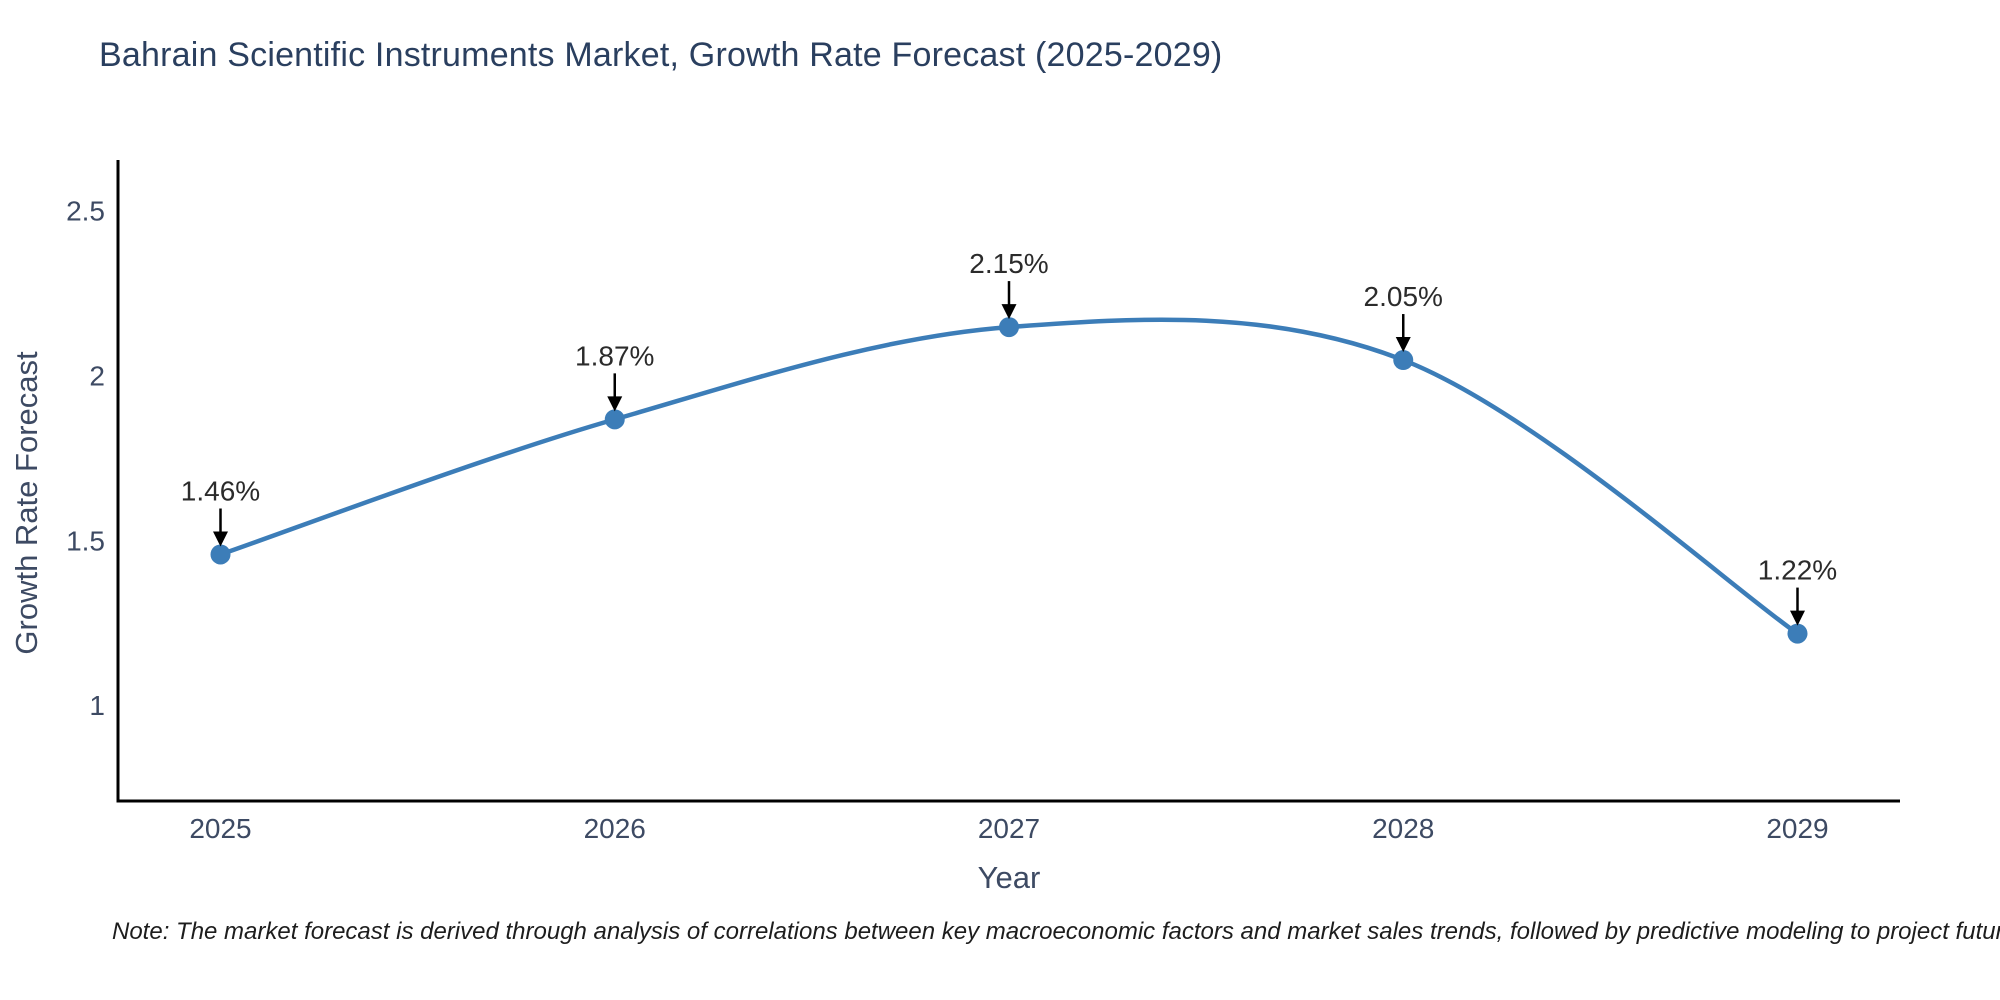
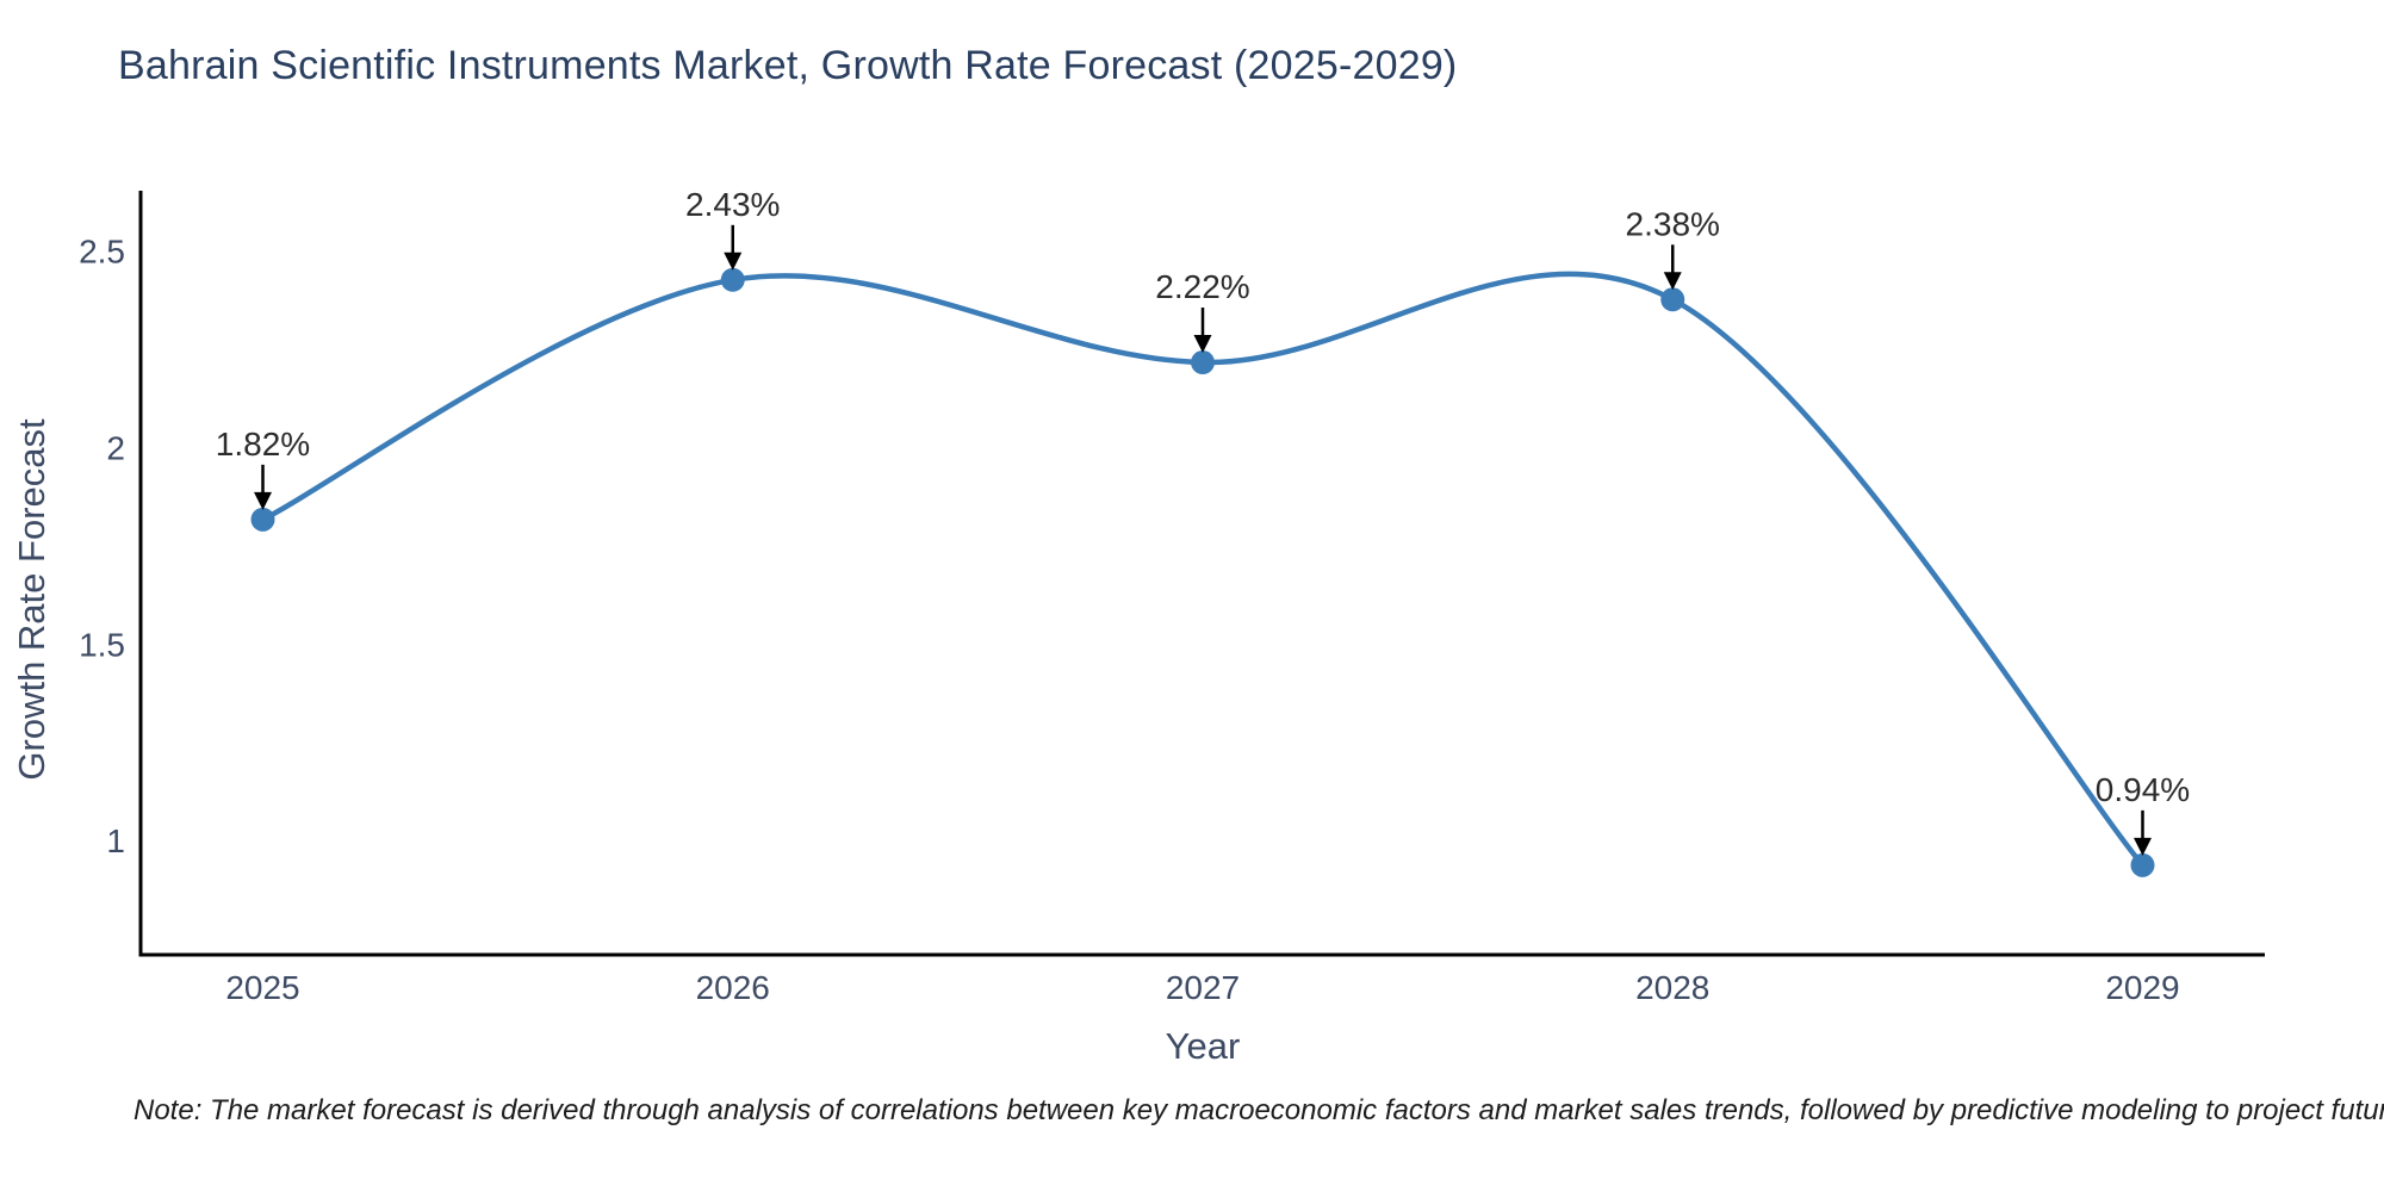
2025: 1.46% -> 1.82%
2026: 1.87% -> 2.43%
2027: 2.15% -> 2.22%
2028: 2.05% -> 2.38%
2029: 1.22% -> 0.94%
